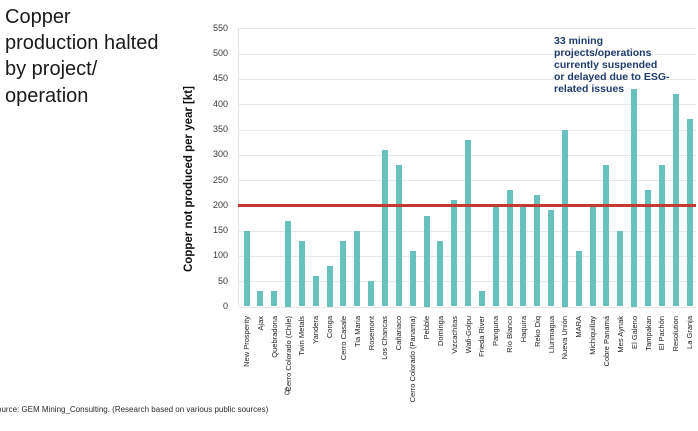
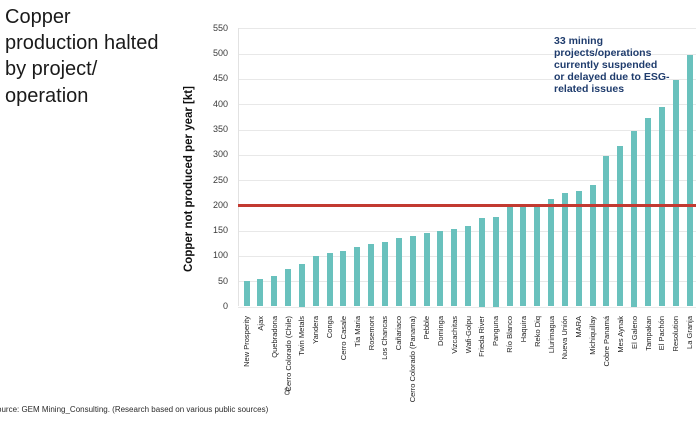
New Prosperity: 150 -> 50
Ajax: 30 -> 60
Quebradona: 30 -> 60
Cerro Colorado (Chile): 170 -> 80
Twin Metals: 130 -> 80
Yandera: 60 -> 100
Conga: 80 -> 100
Cerro Casale: 130 -> 110
Tia Maria: 150 -> 120
Rosemont: 50 -> 120
Los Chancas: 310 -> 130
Cañariaco: 280 -> 140
Cerro Colorado (Panama): 110 -> 140
Pebble: 180 -> 140
Dominga: 130 -> 150
Vizcachitas: 210 -> 150
Wafi-Golpu: 330 -> 160
Frieda River: 30 -> 180
Panguna: 200 -> 180
Río Blanco: 230 -> 200
Reko Diq: 220 -> 200
Llurimagua: 190 -> 210
Nueva Unión: 350 -> 220
MARA: 110 -> 230
Michiquillay: 200 -> 240
Cobre Panamá: 280 -> 300
Mes Aynak: 150 -> 320
El Galeno: 430 -> 350
Tampakan: 230 -> 370
El Pachón: 280 -> 400
Resolution: 420 -> 450
La Granja: 370 -> 500
